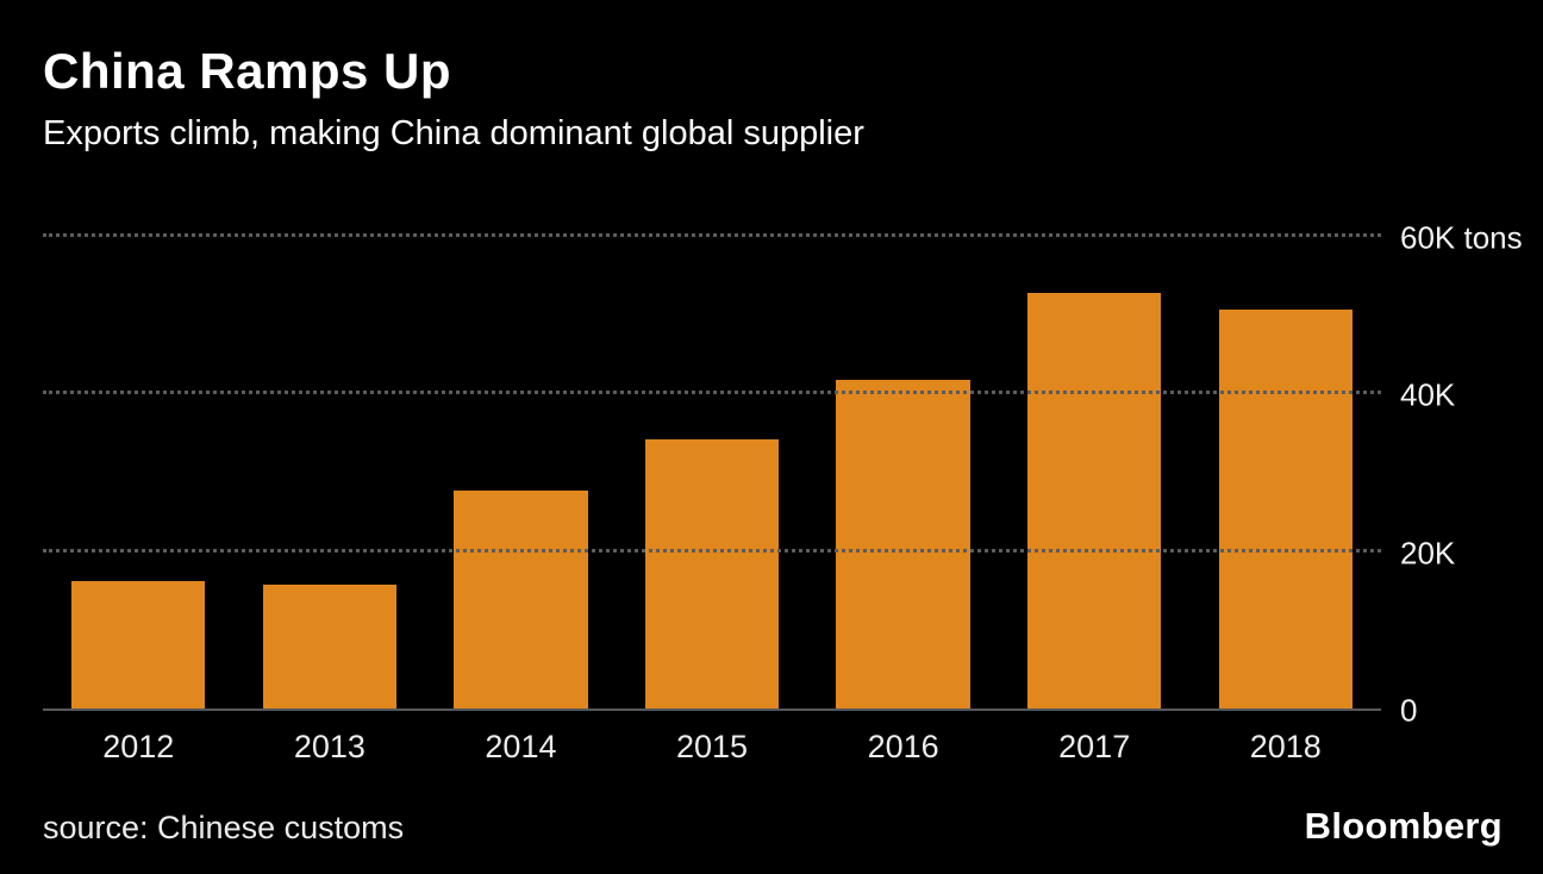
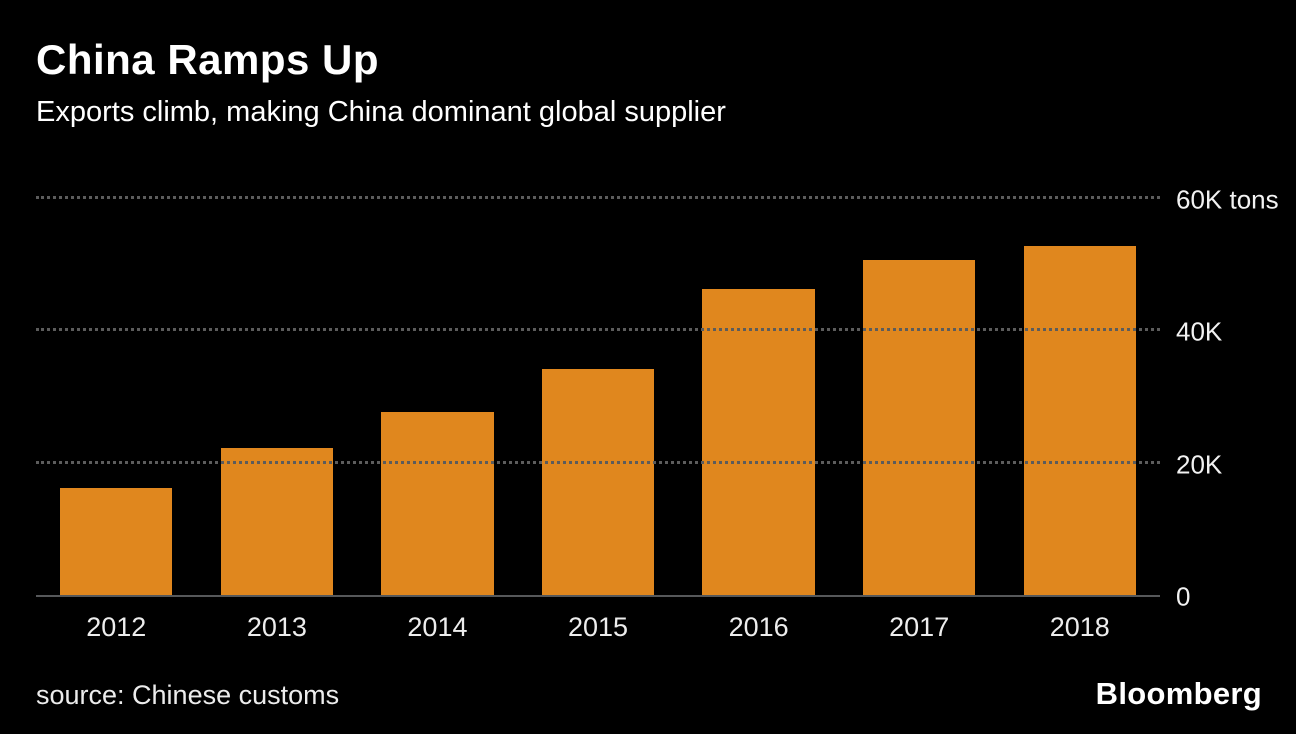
2013: 16K -> 22K
2016: 42K -> 46K
2017: 53K -> 51K
2018: 51K -> 53K
